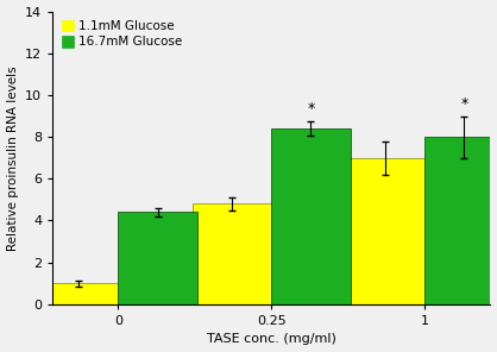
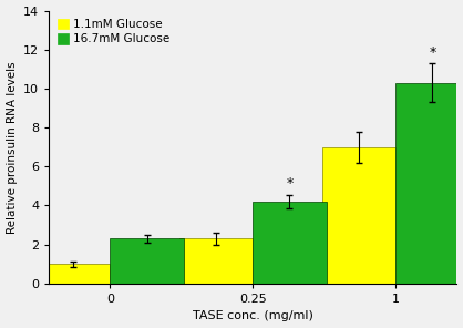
16.7mM Glucose/0: 4.4 -> 2.3
1.1mM Glucose/0.25: 4.8 -> 2.3
16.7mM Glucose/0.25: 8.4 -> 4.2
16.7mM Glucose/1: 8.0 -> 10.3
